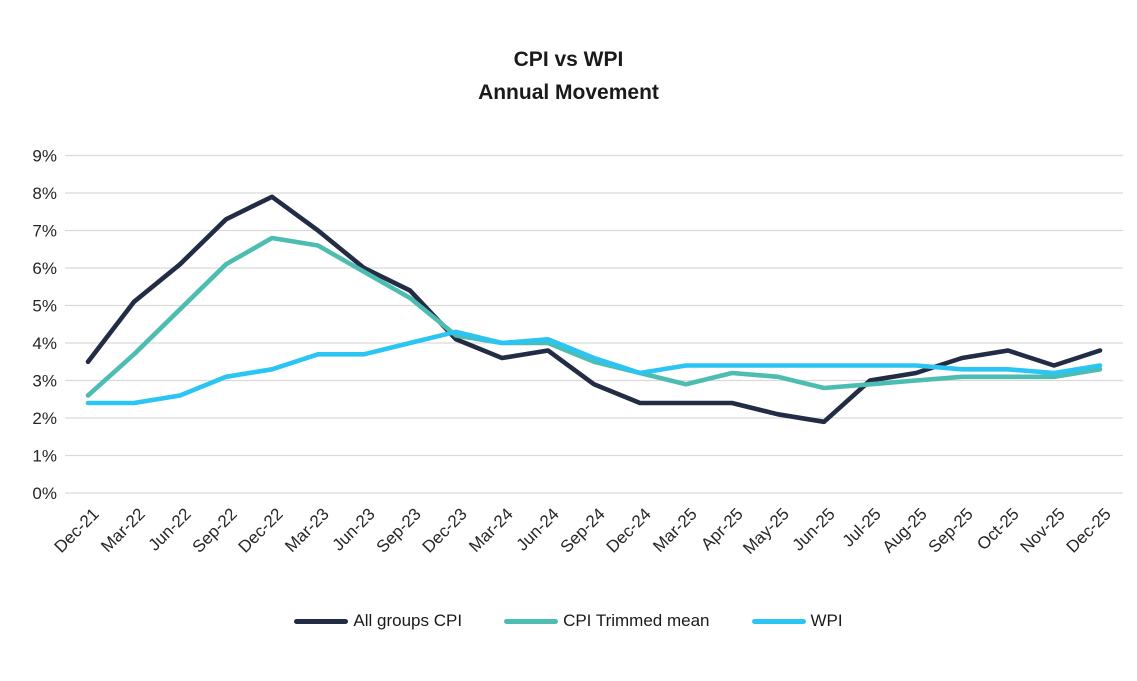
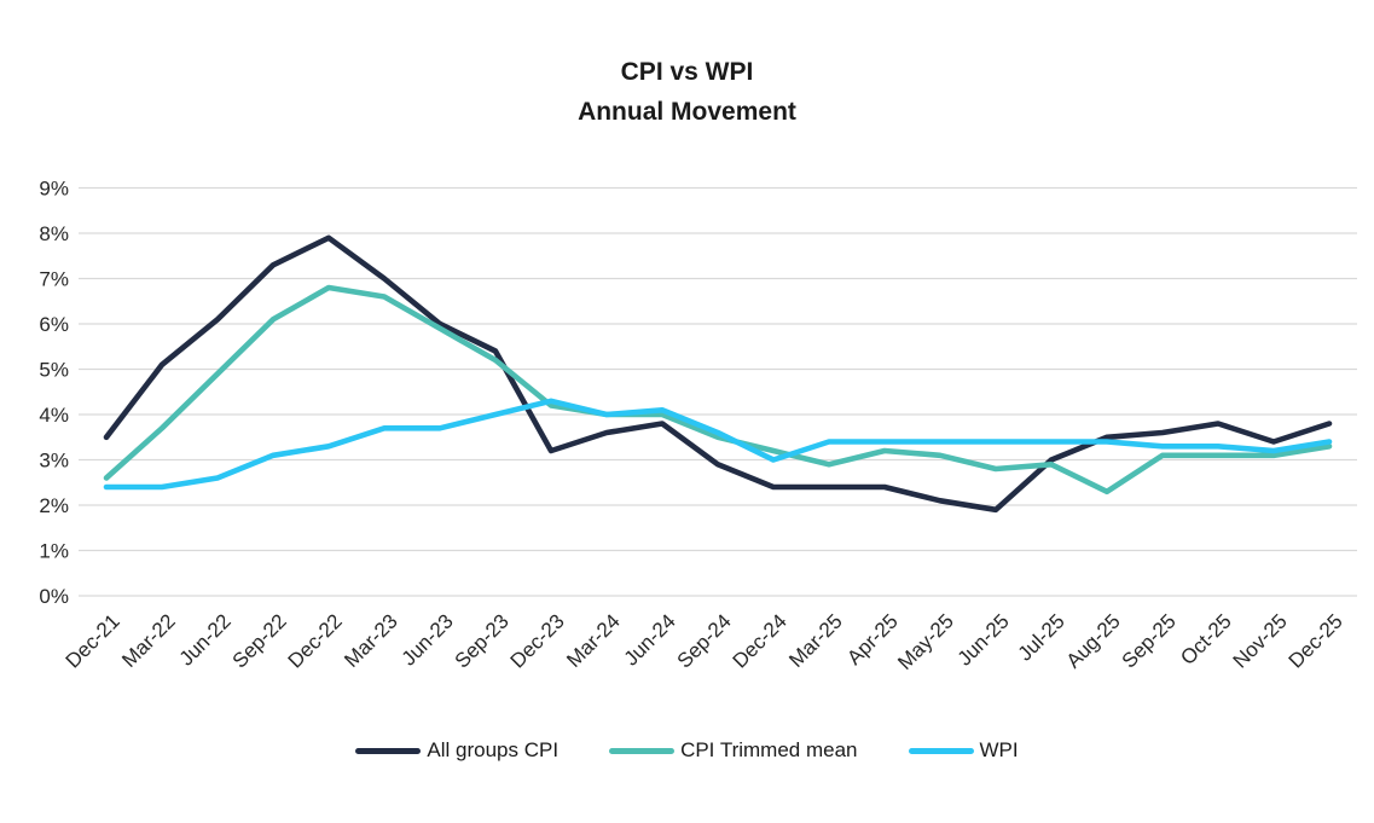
All groups CPI/Dec-23: 4.1% -> 3.2%
WPI/Dec-24: 3.2% -> 3.0%
All groups CPI/Aug-25: 3.2% -> 3.5%
CPI Trimmed mean/Aug-25: 3.0% -> 2.3%
